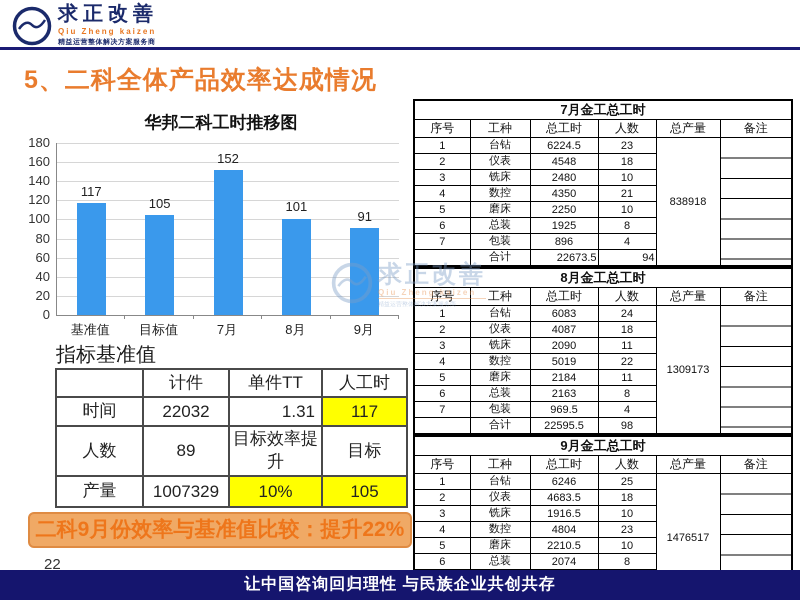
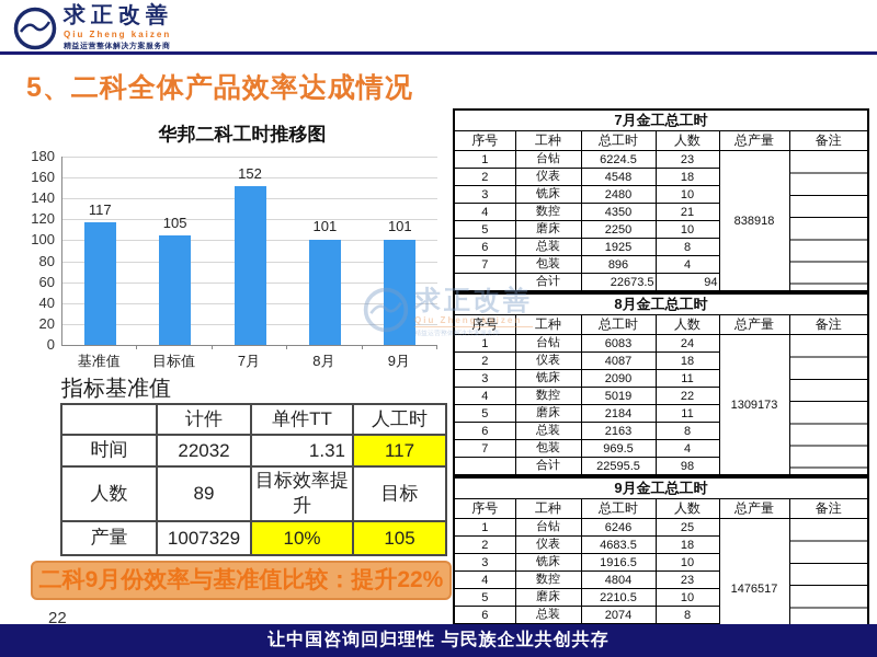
9月: 91 -> 101
